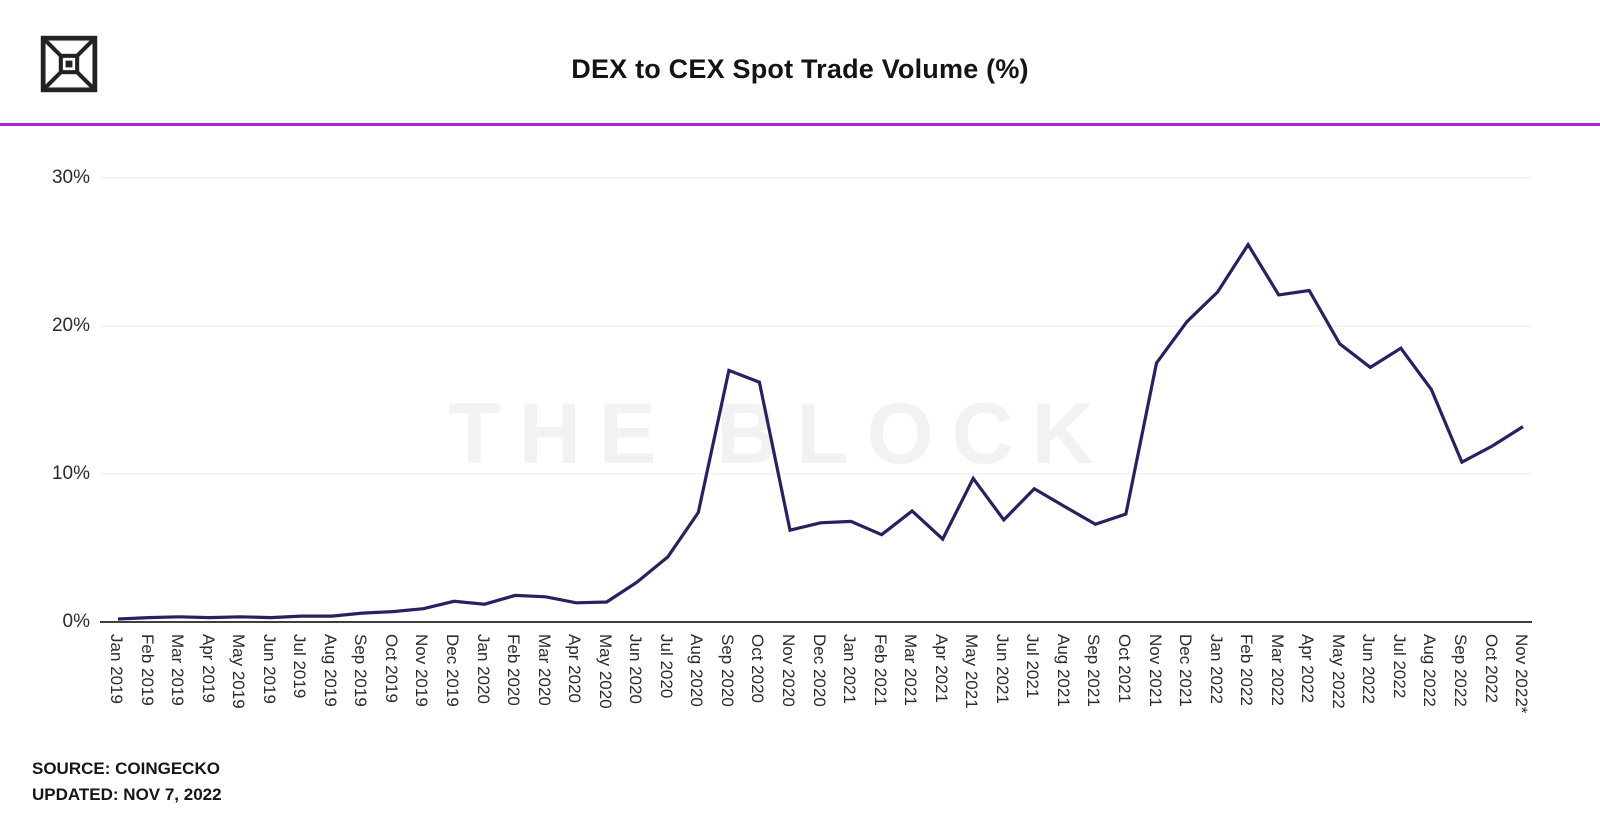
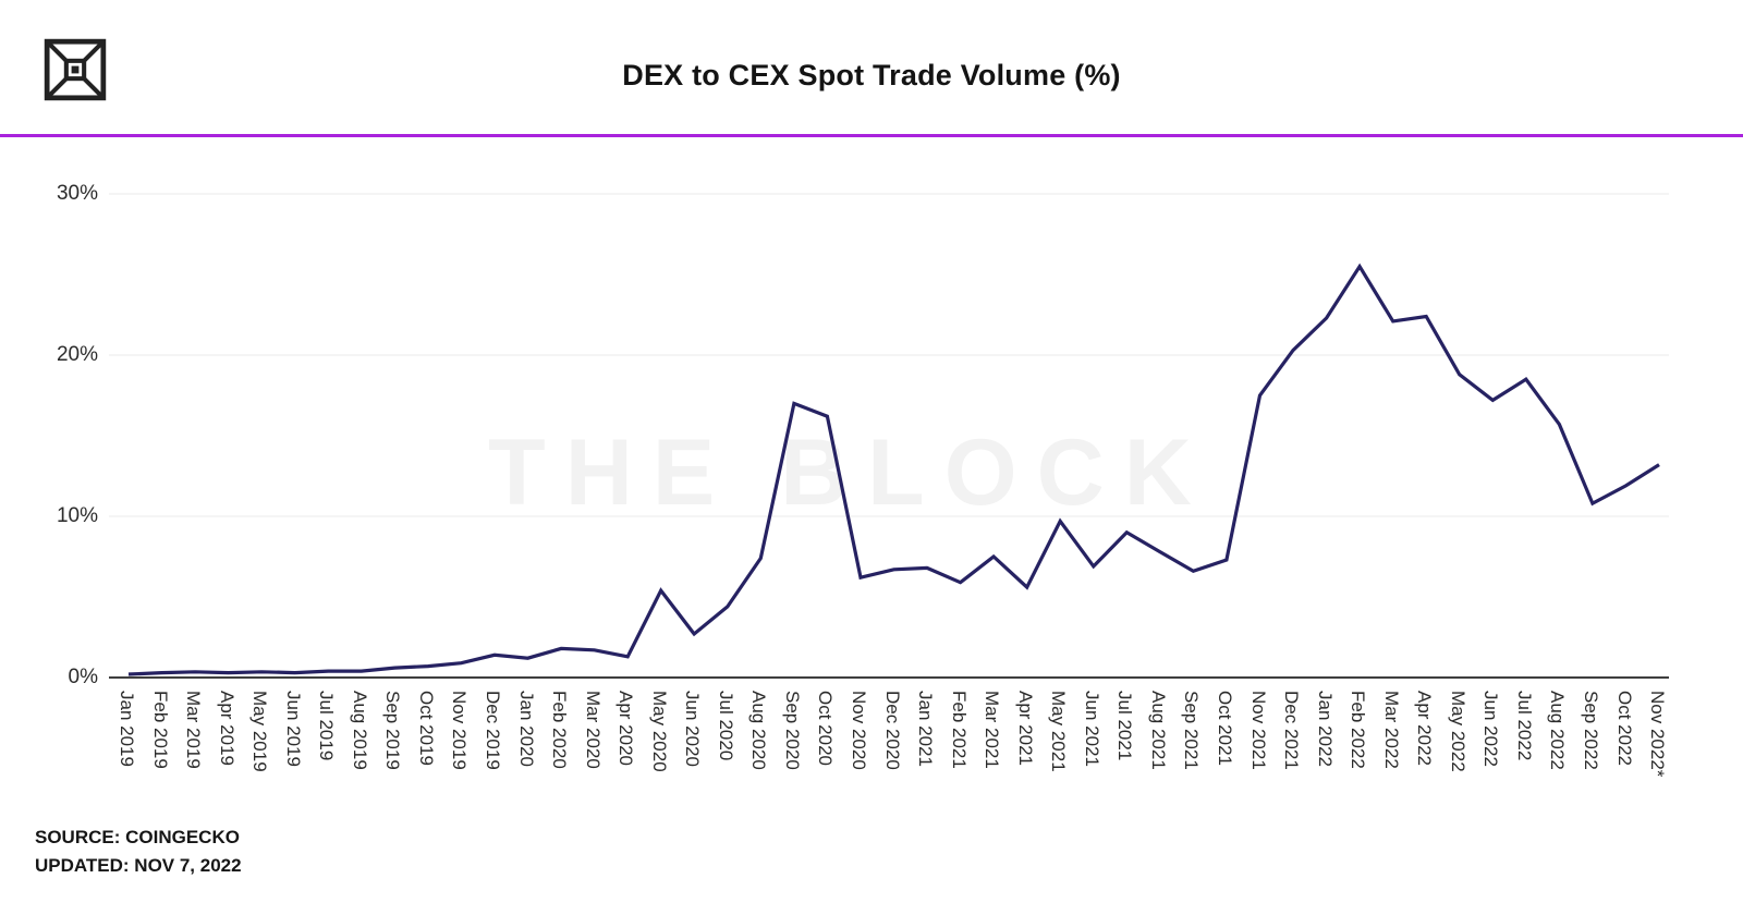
May 2020: 1.4% -> 5.4%
